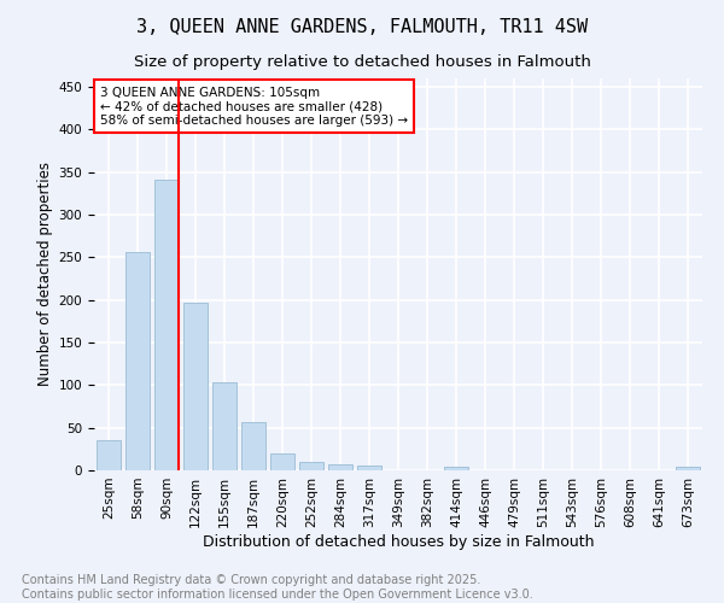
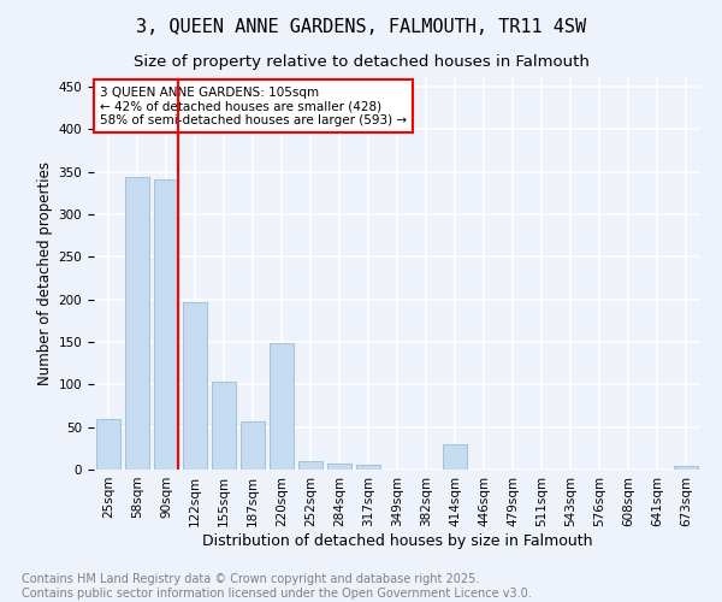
25sqm: 36 -> 60
58sqm: 256 -> 344
220sqm: 20 -> 148
414sqm: 4 -> 30
